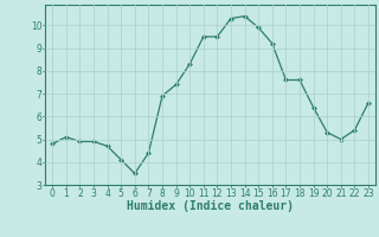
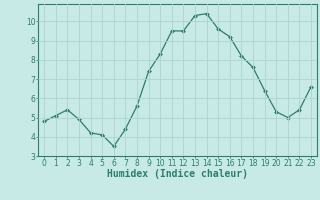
2: 4.9 -> 5.4
4: 4.7 -> 4.2
8: 6.9 -> 5.6
15: 9.9 -> 9.6
17: 7.6 -> 8.2
